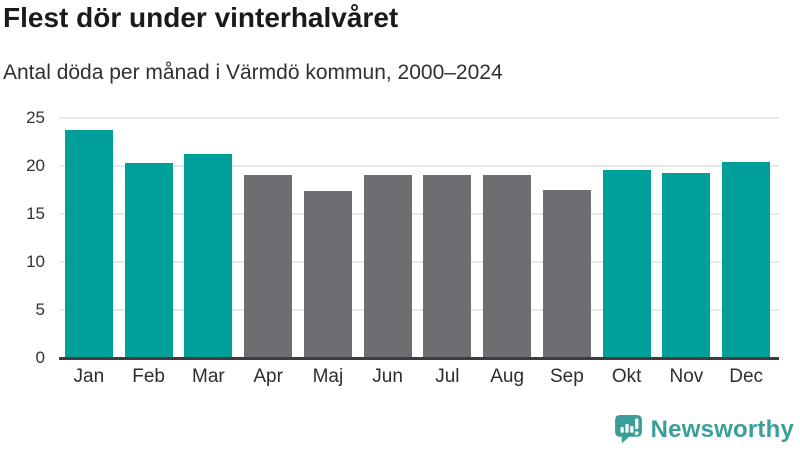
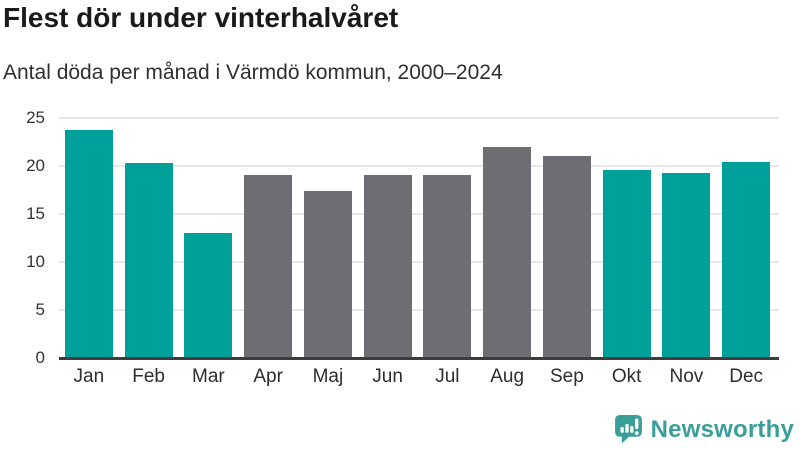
Mar: 21 -> 13
Aug: 19 -> 22
Sep: 18 -> 21
